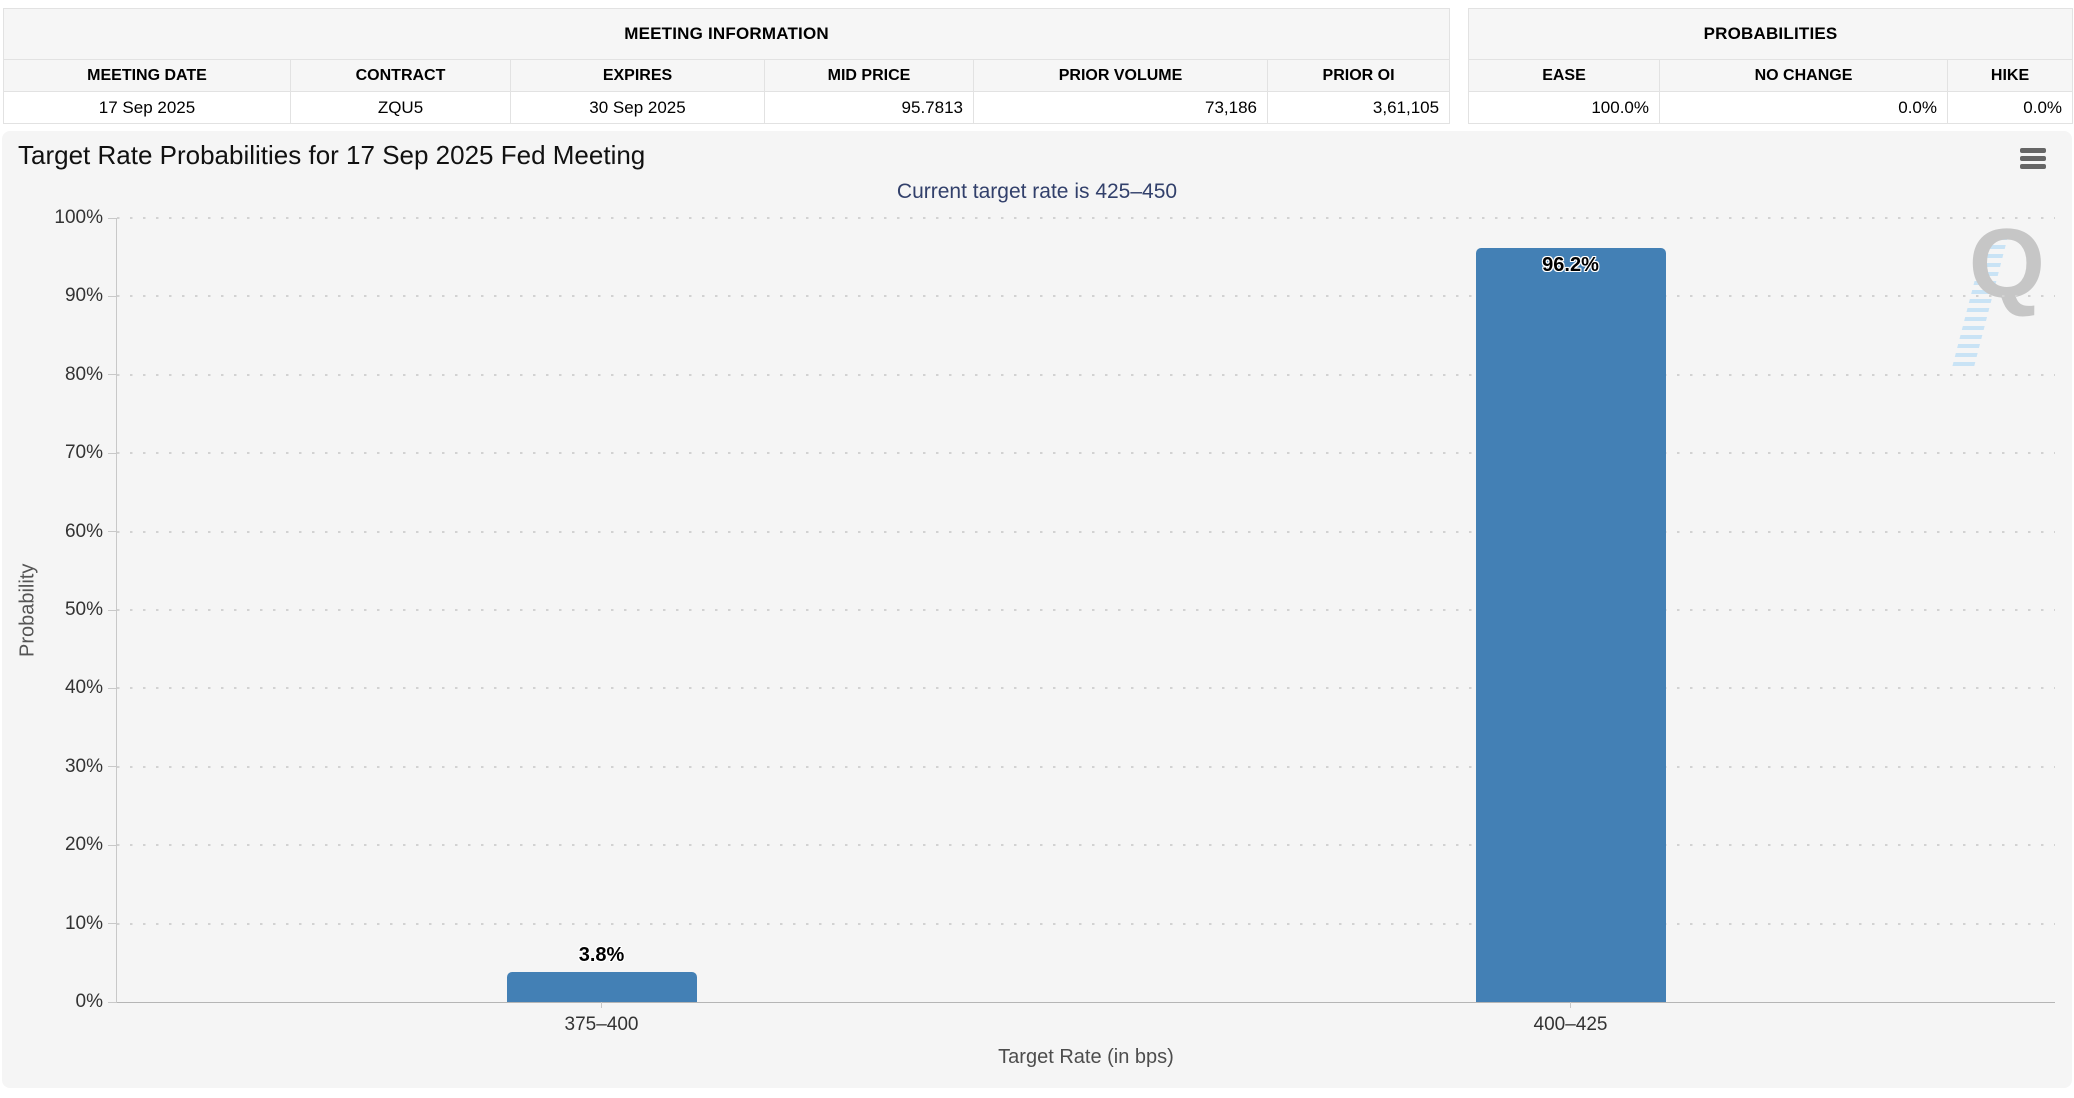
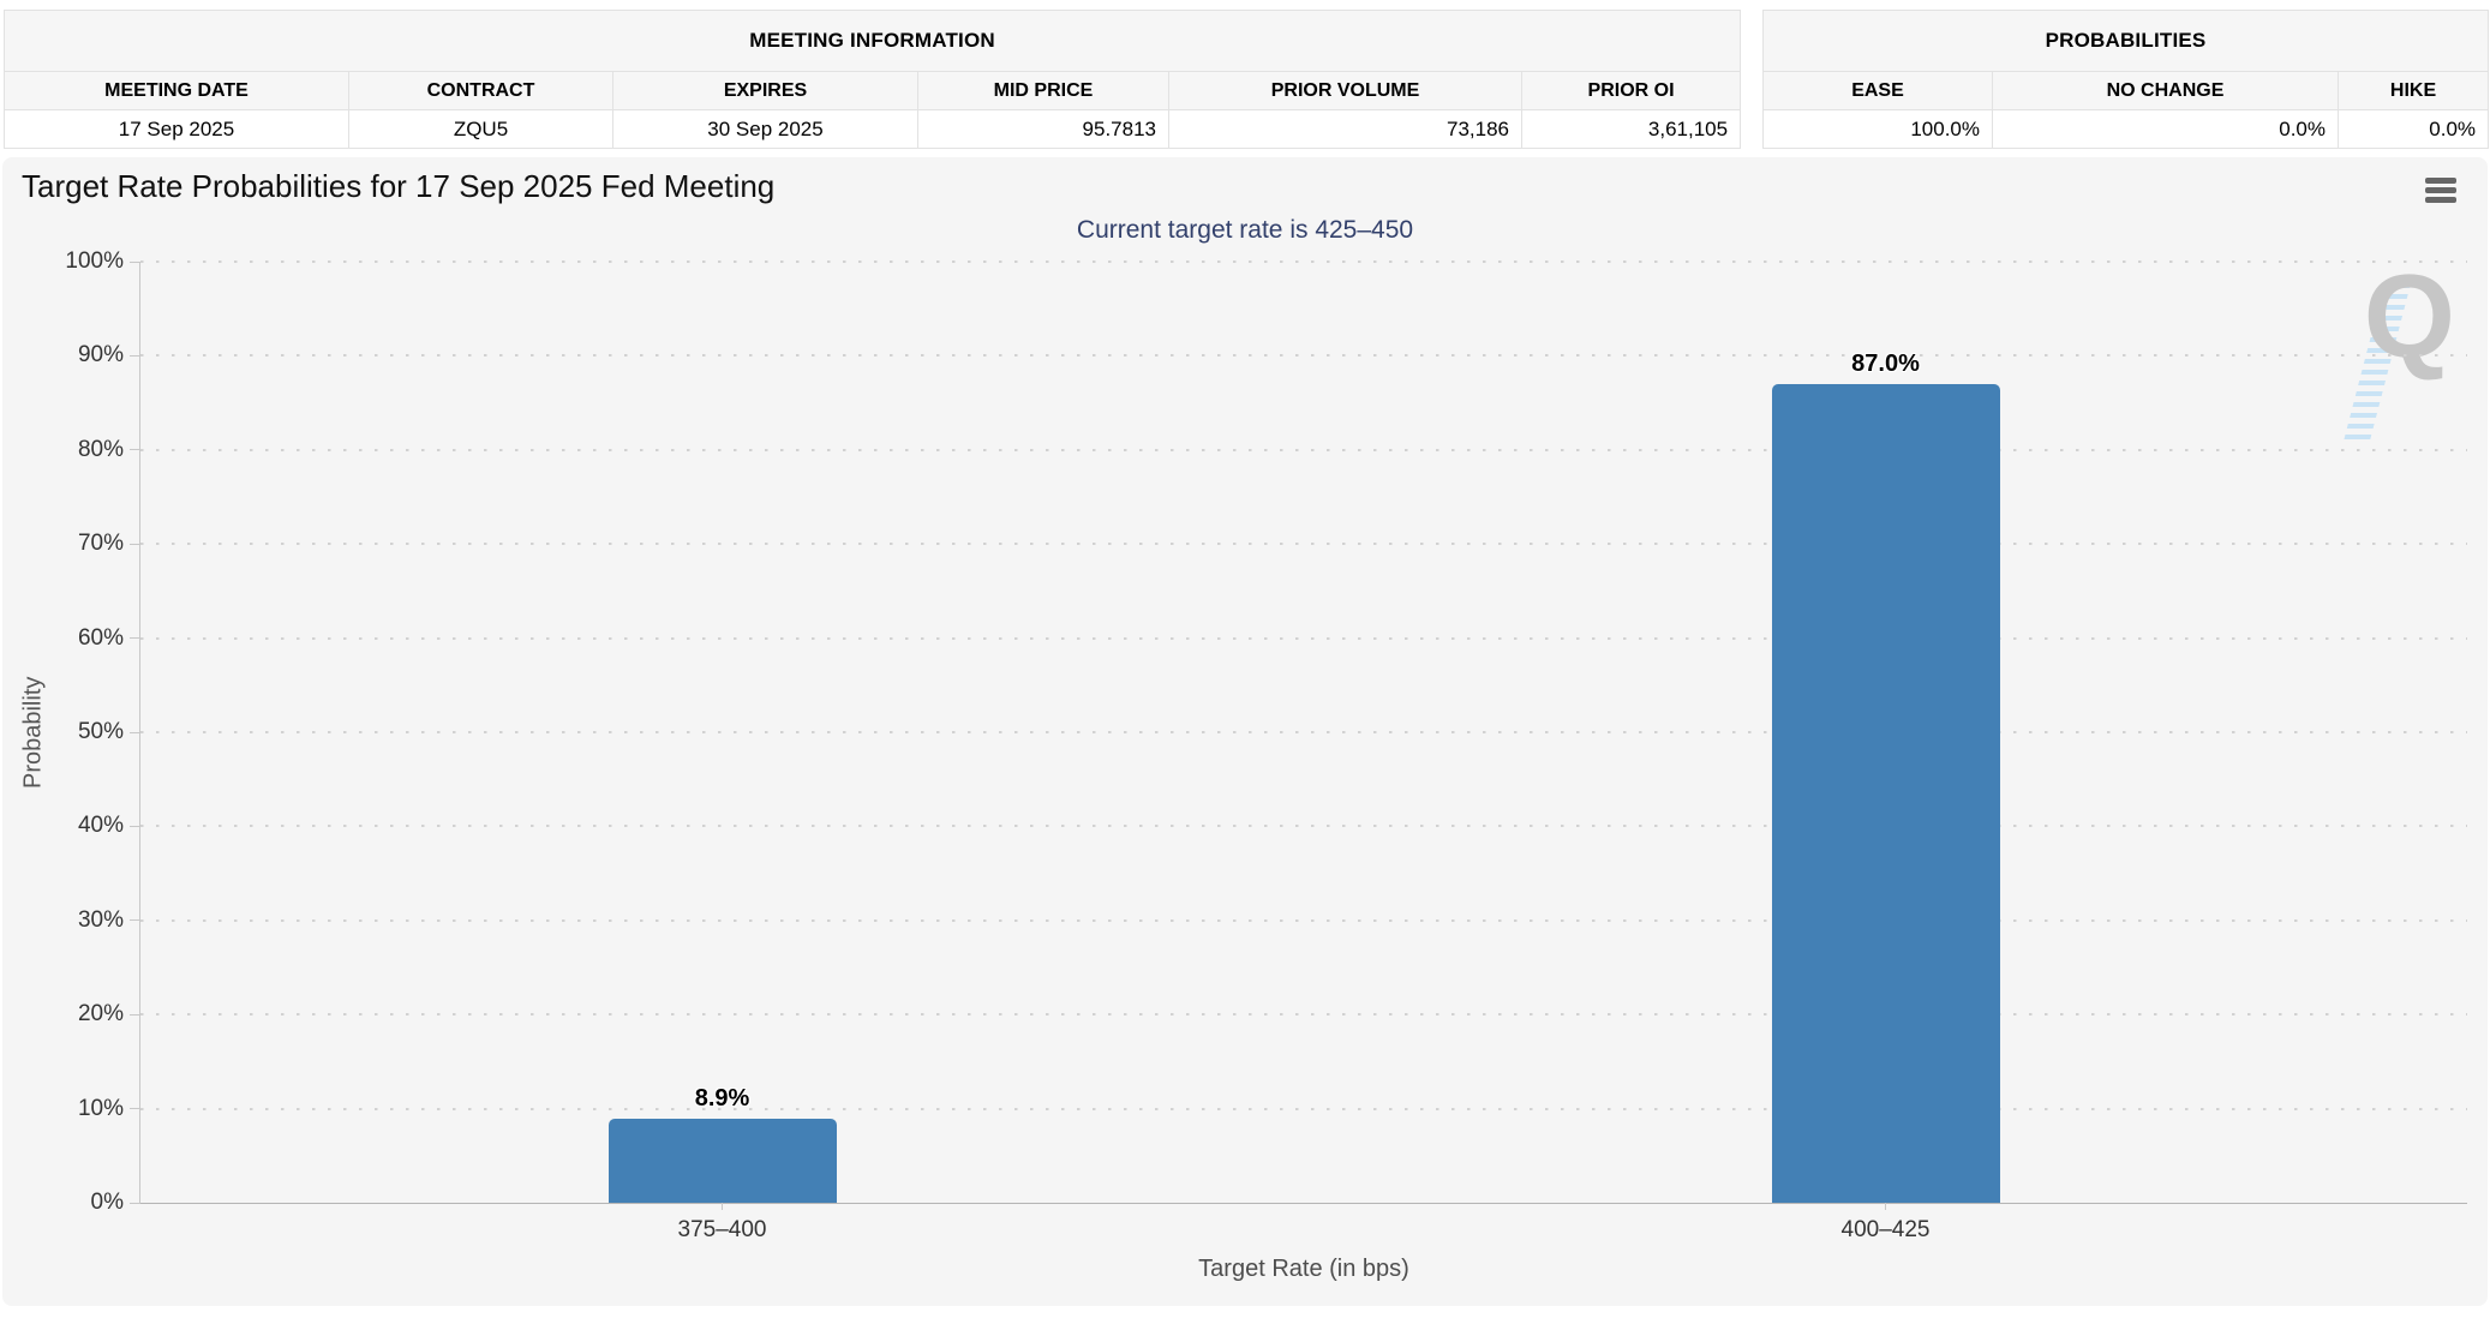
375–400: 3.8% -> 8.9%
400–425: 96.2% -> 87.0%
